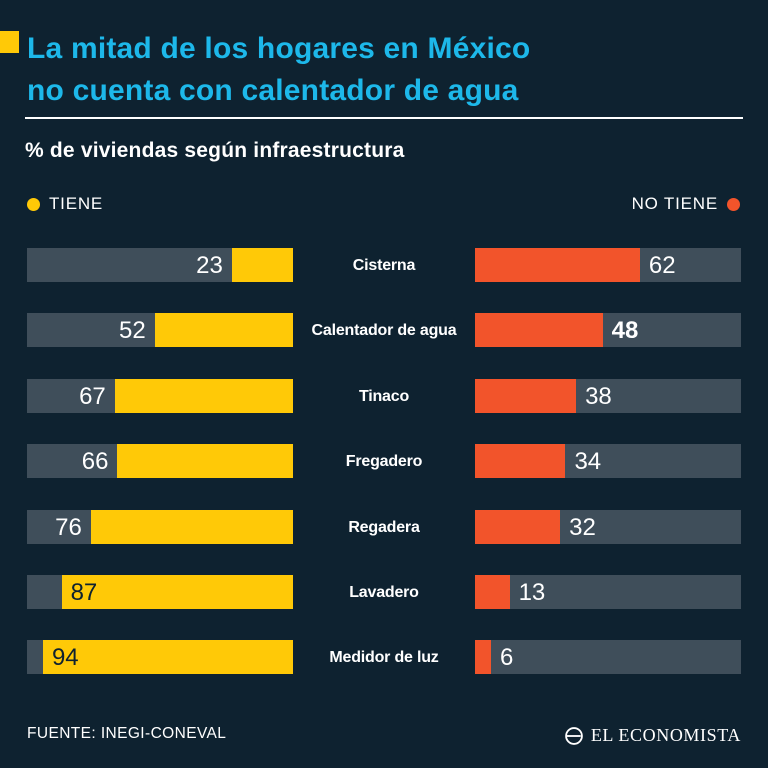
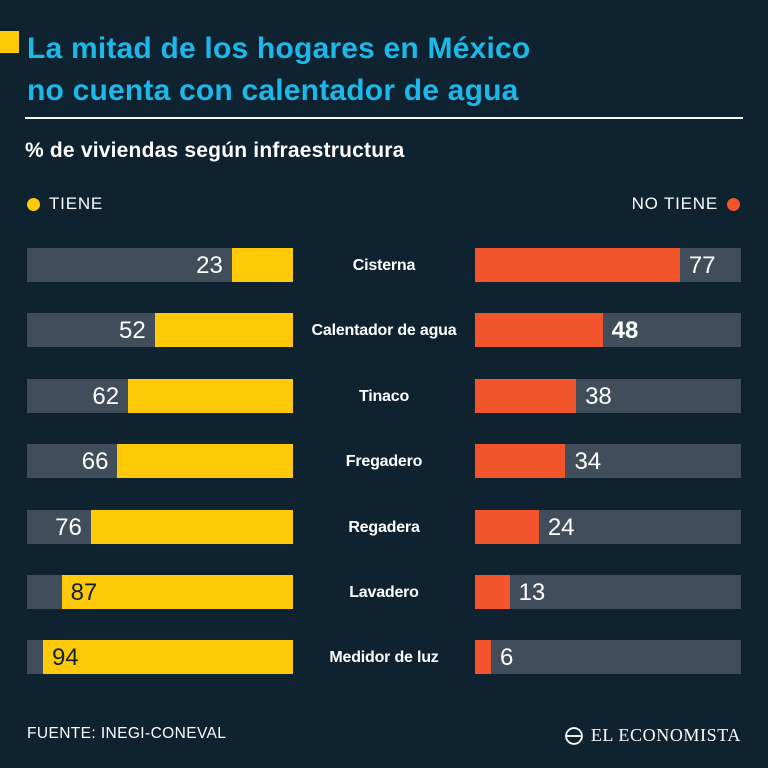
NO TIENE/Cisterna: 62 -> 77
TIENE/Tinaco: 67 -> 62
NO TIENE/Regadera: 32 -> 24
